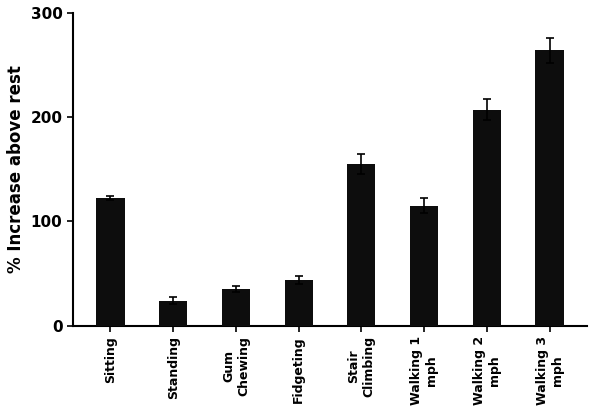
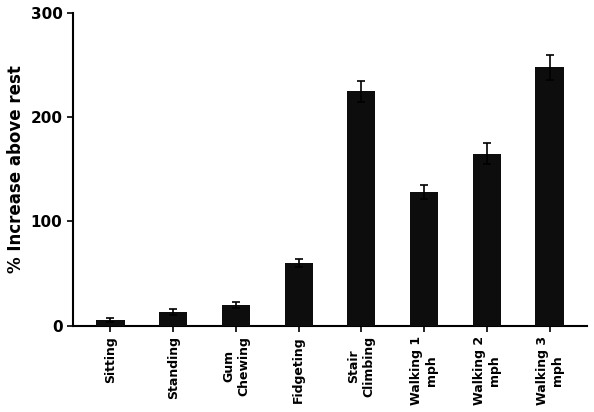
Sitting: 122 -> 5
Standing: 24 -> 13
Gum Chewing: 35 -> 20
Fidgeting: 44 -> 60
Stair Climbing: 155 -> 225
Walking 1 mph: 115 -> 128
Walking 2 mph: 207 -> 165
Walking 3 mph: 264 -> 248
